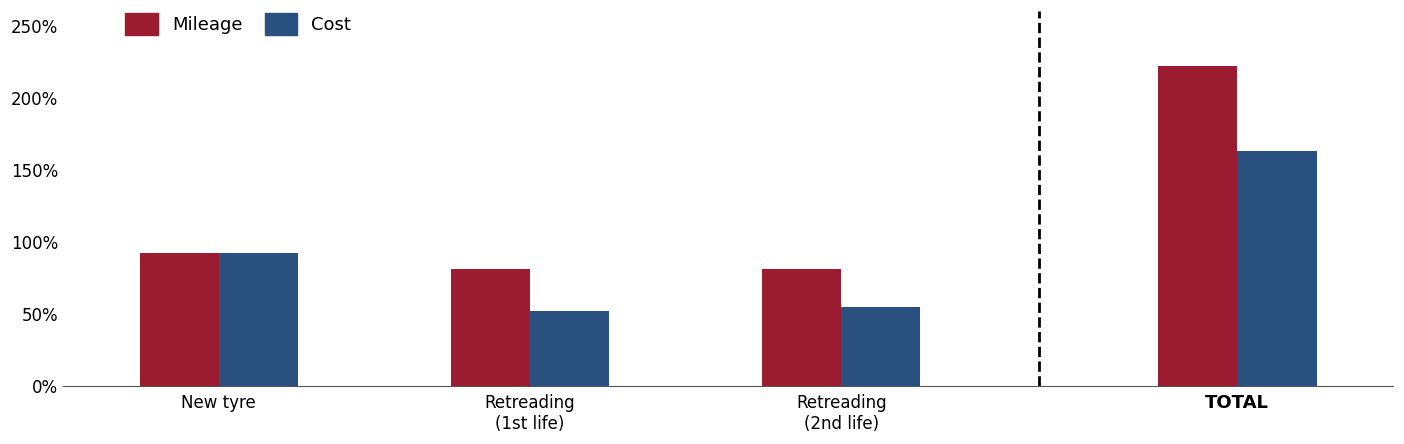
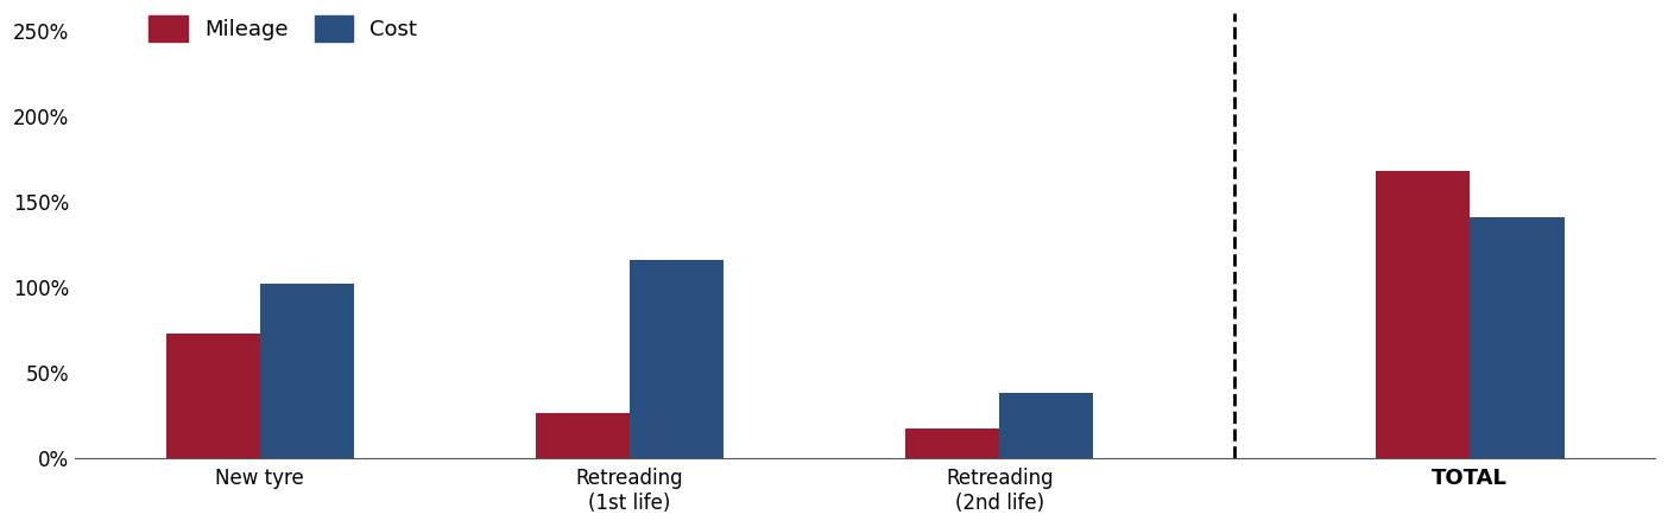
Mileage/New tyre: 92% -> 73%
Cost/New tyre: 92% -> 102%
Mileage/Retreading (1st life): 81% -> 26%
Cost/Retreading (1st life): 52% -> 116%
Mileage/Retreading (2nd life): 81% -> 17%
Cost/Retreading (2nd life): 55% -> 38%
Mileage/TOTAL: 222% -> 168%
Cost/TOTAL: 163% -> 141%
